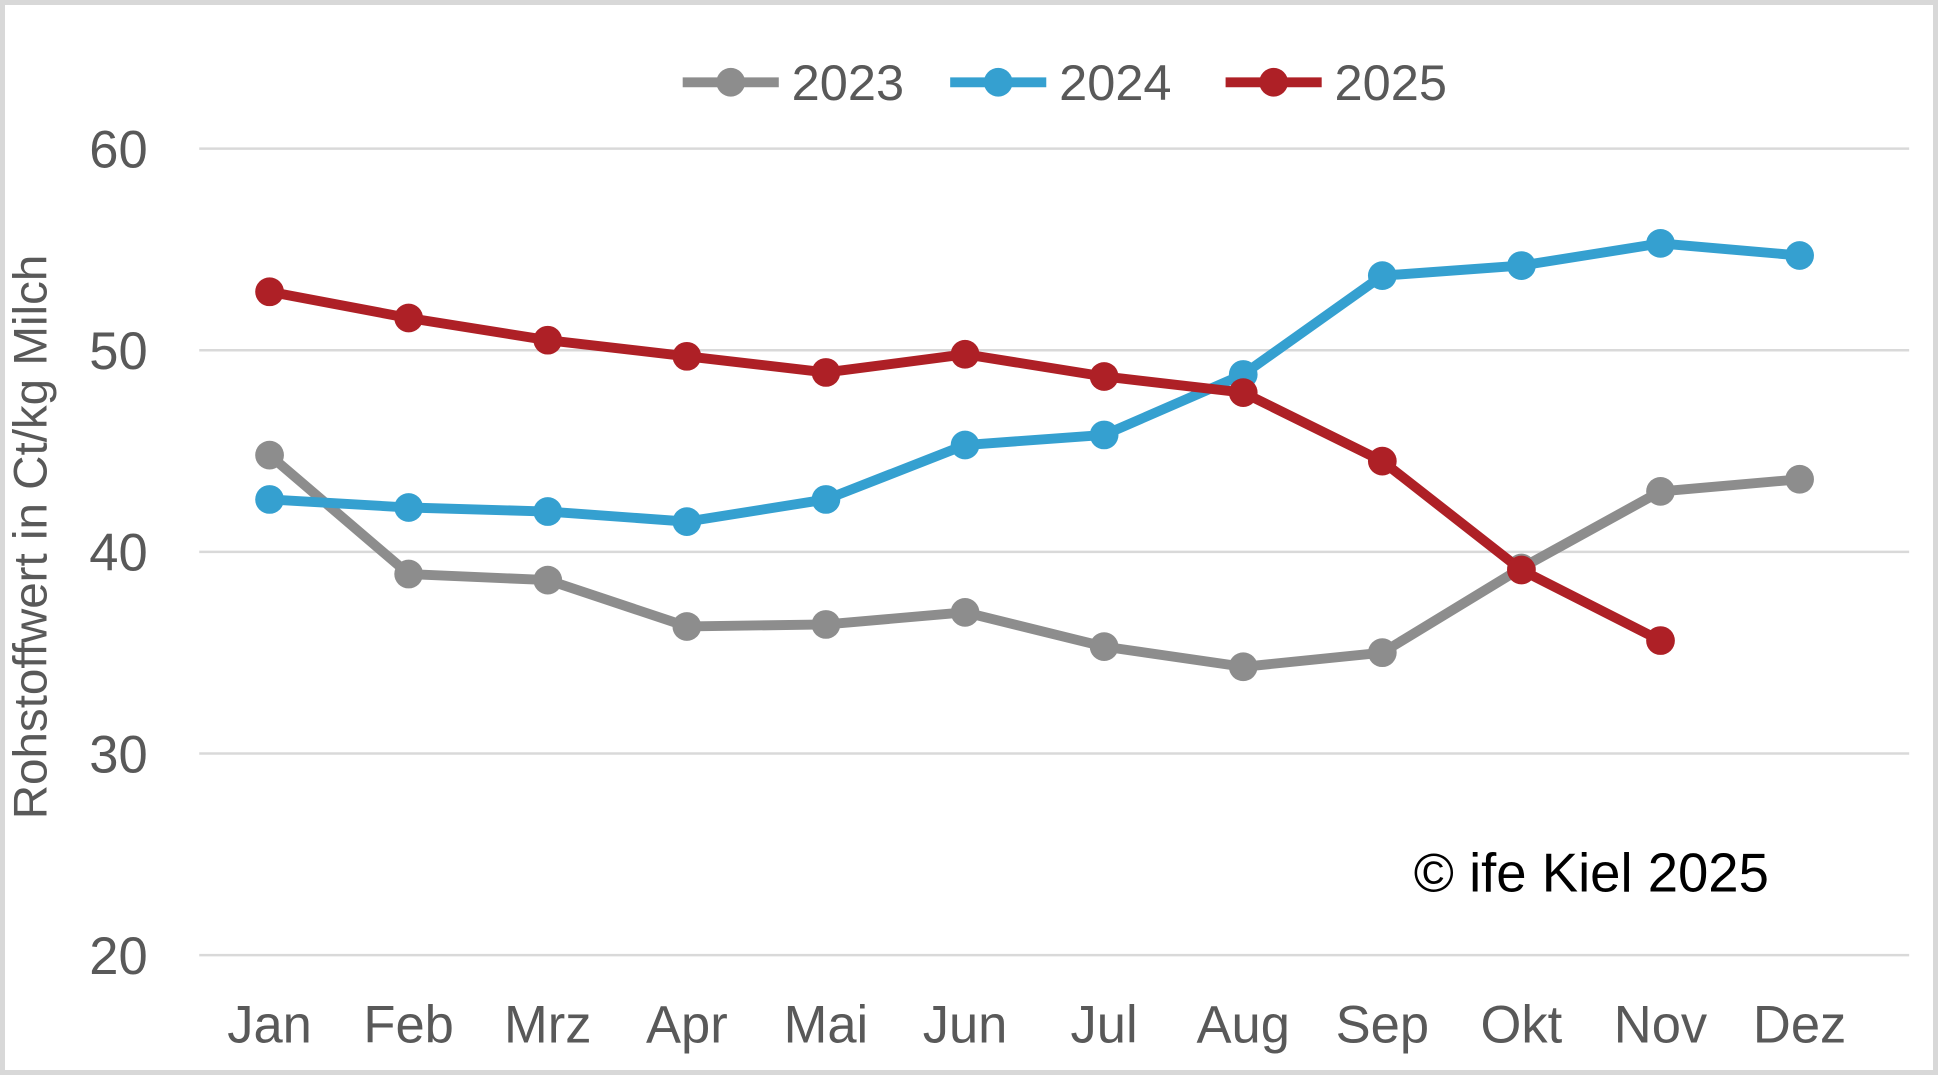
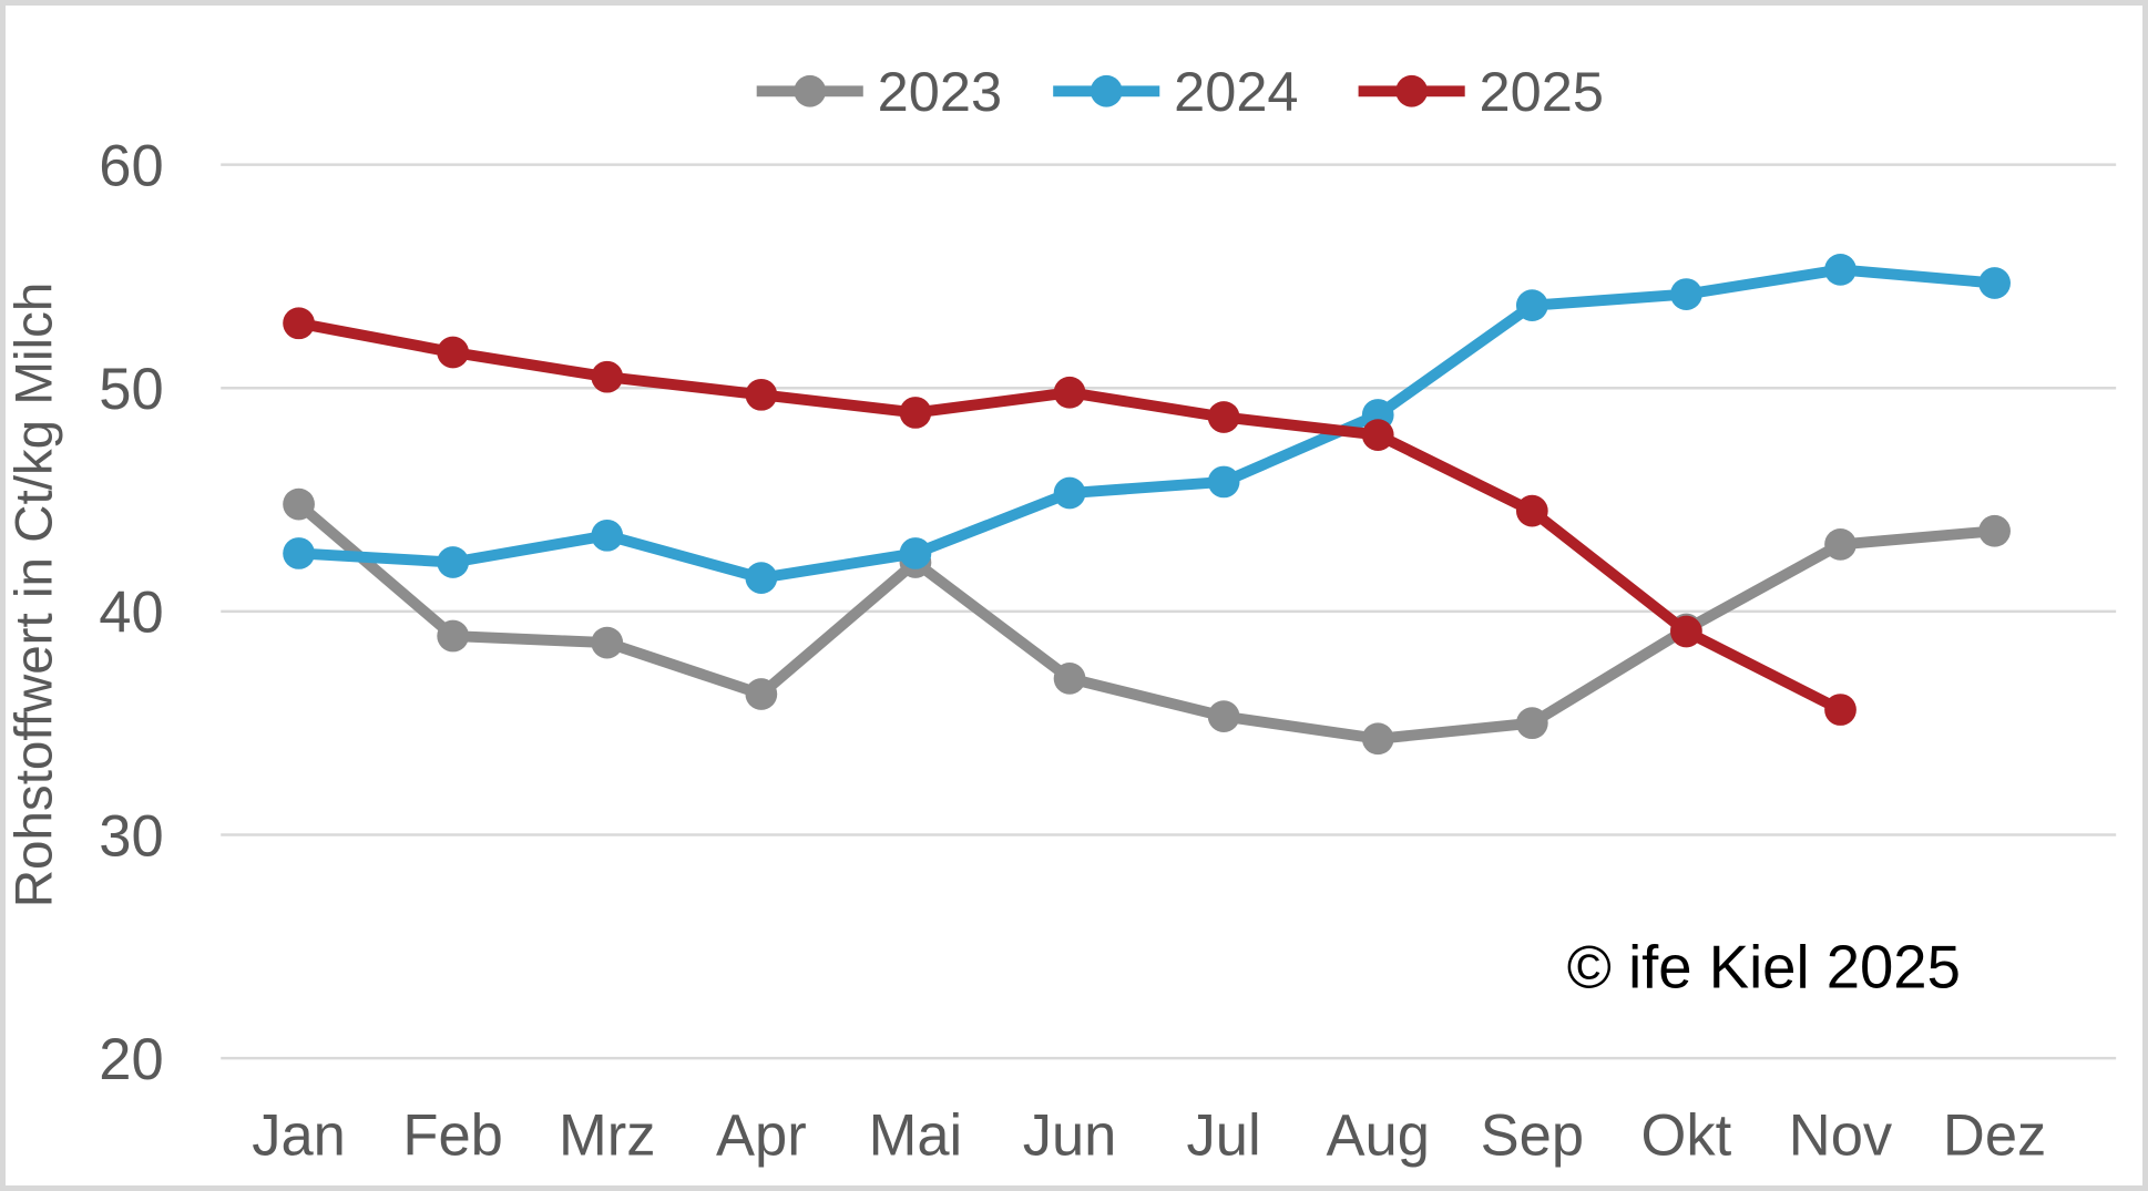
2024/Mrz: 42.0 -> 43.4
2023/Mai: 36.4 -> 42.2
